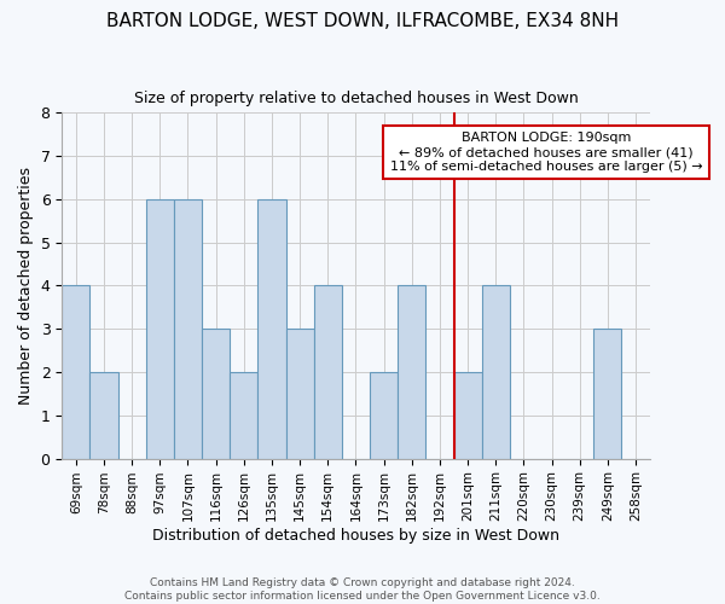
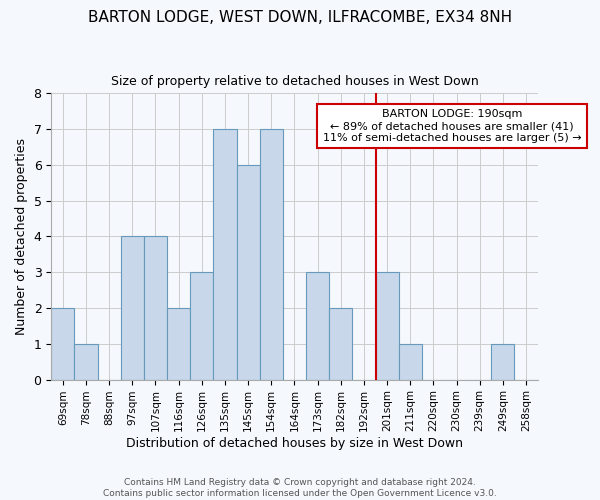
69sqm: 4 -> 2
78sqm: 2 -> 1
97sqm: 6 -> 4
107sqm: 6 -> 4
116sqm: 3 -> 2
126sqm: 2 -> 3
135sqm: 6 -> 7
145sqm: 3 -> 6
154sqm: 4 -> 7
173sqm: 2 -> 3
182sqm: 4 -> 2
201sqm: 2 -> 3
211sqm: 4 -> 1
249sqm: 3 -> 1
